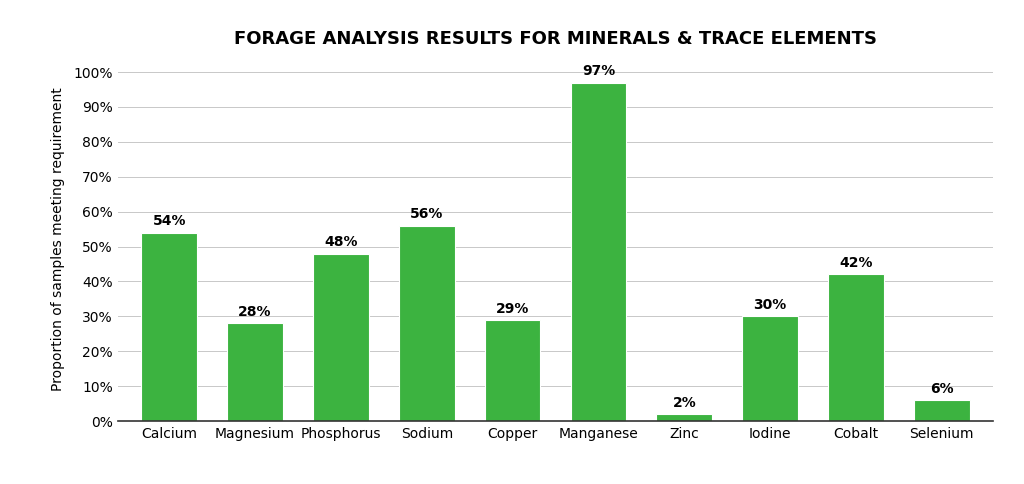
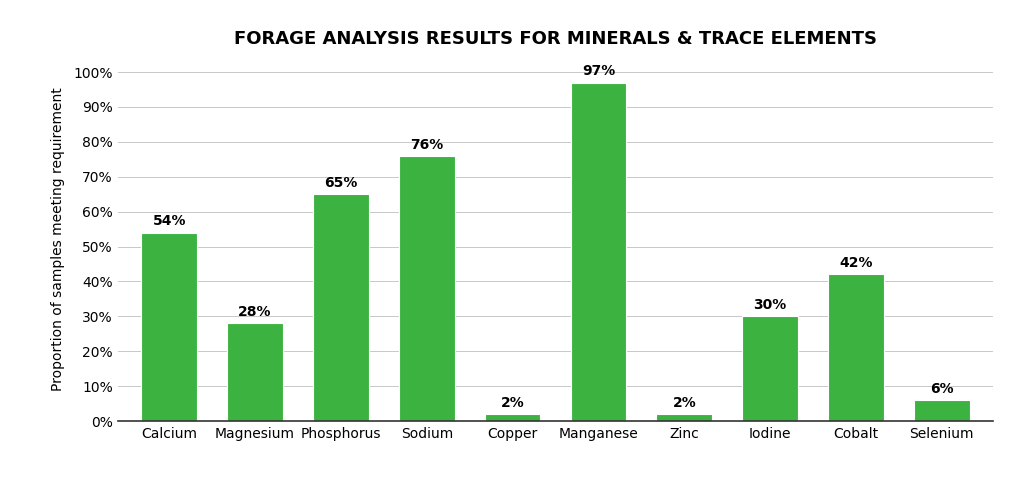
Phosphorus: 48% -> 65%
Sodium: 56% -> 76%
Copper: 29% -> 2%
